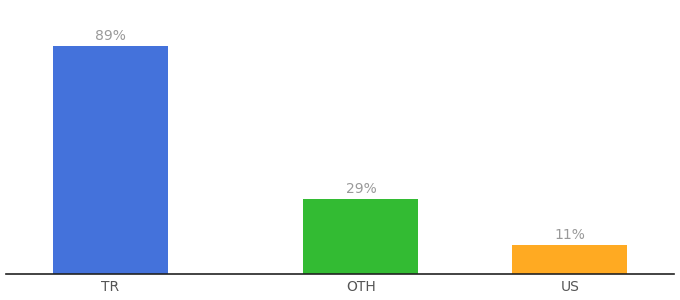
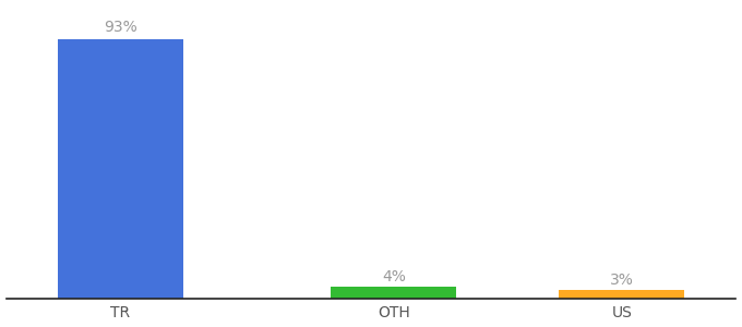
TR: 89% -> 93%
OTH: 29% -> 4%
US: 11% -> 3%
